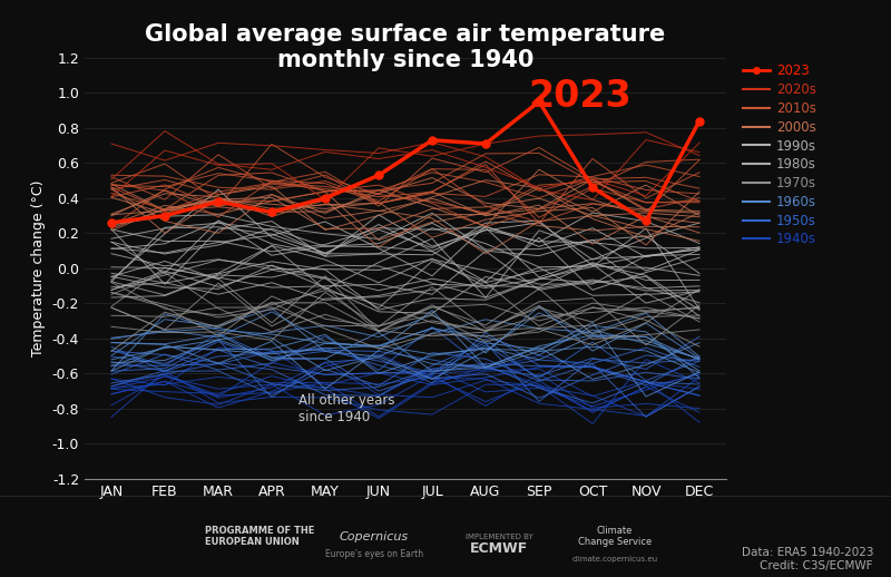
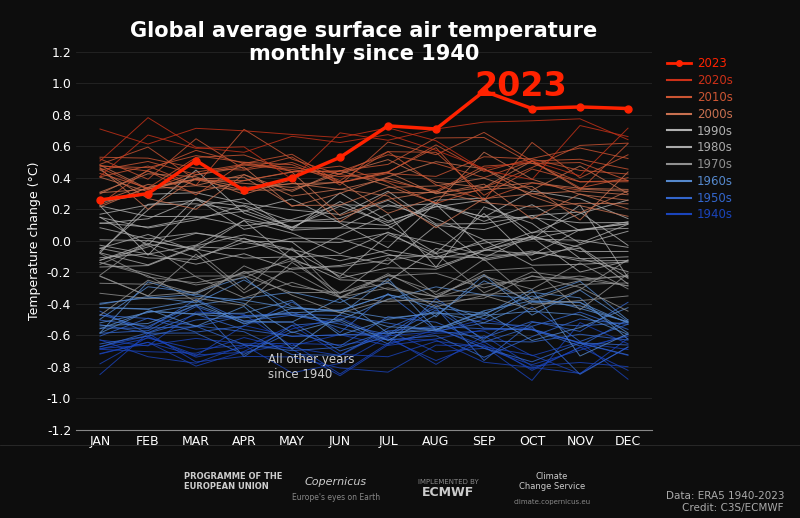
2023/MAR: 0.38 -> 0.51
2023/OCT: 0.46 -> 0.84
2023/NOV: 0.27 -> 0.85
